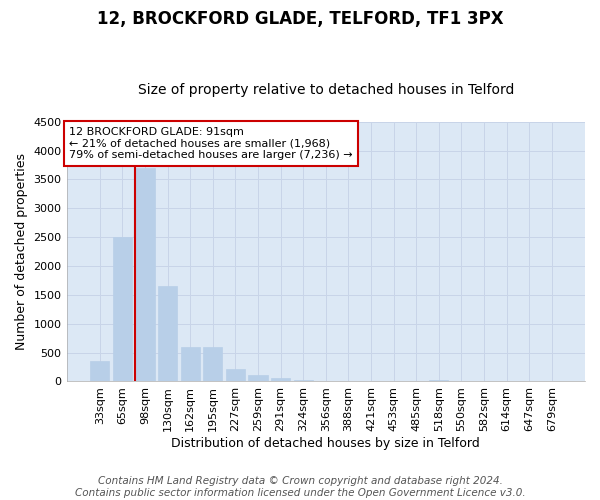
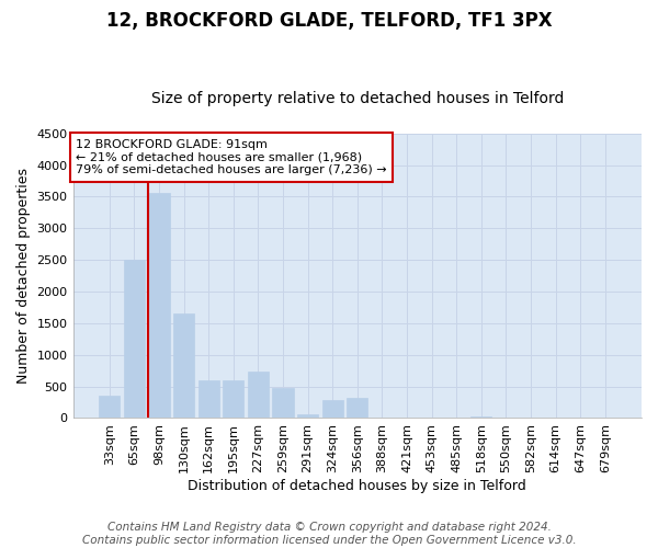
98sqm: 3700 -> 3560
227sqm: 210 -> 740
259sqm: 110 -> 480
324sqm: 30 -> 280
356sqm: 20 -> 320
